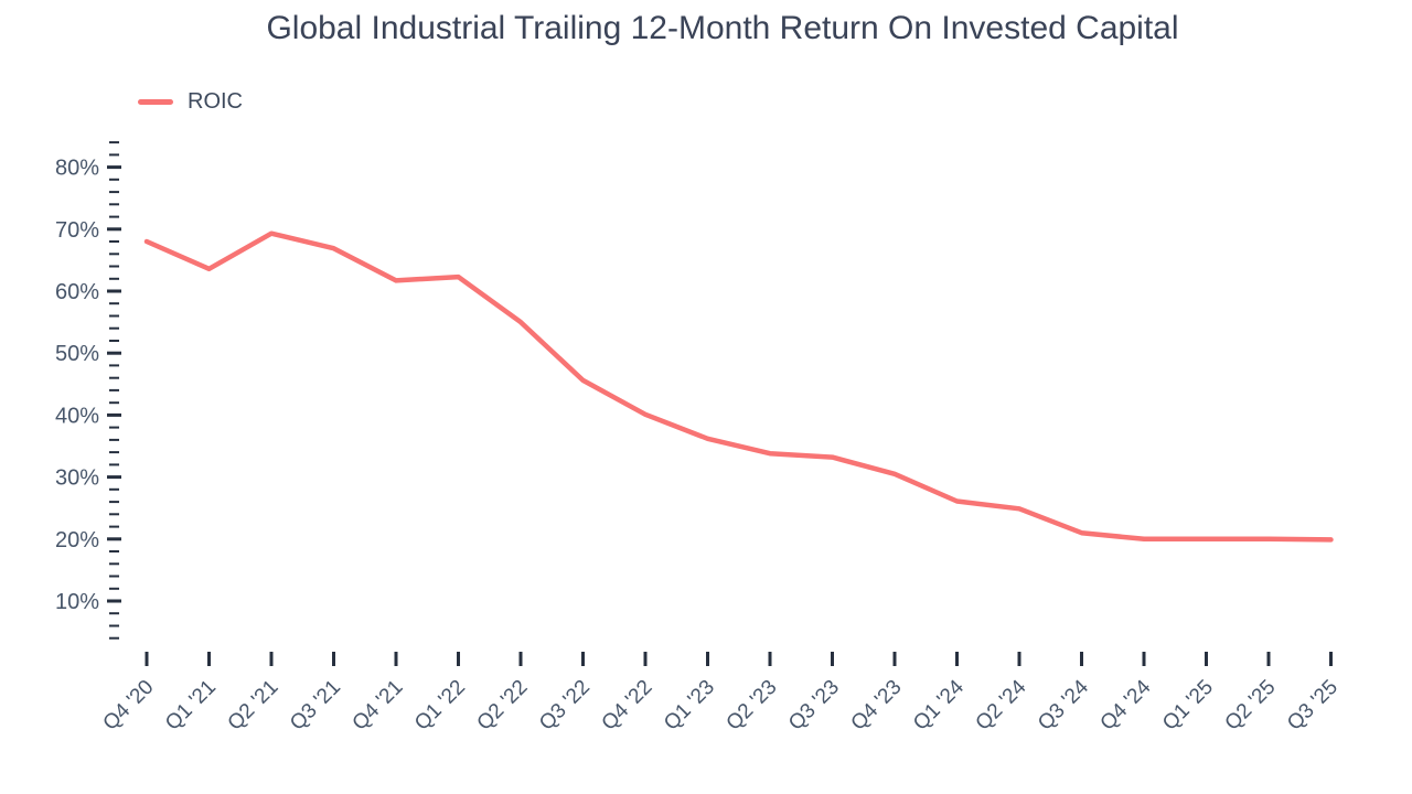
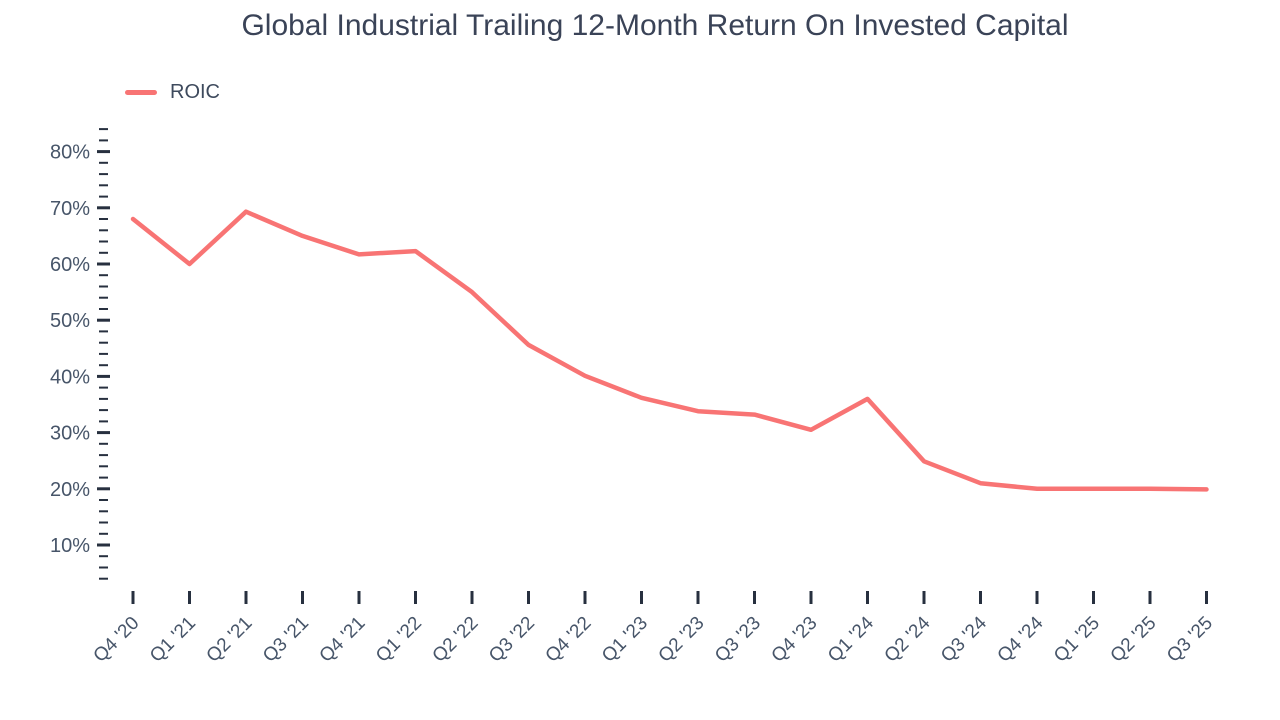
Q1 '21: 64% -> 60%
Q3 '21: 67% -> 65%
Q1 '24: 26% -> 36%
